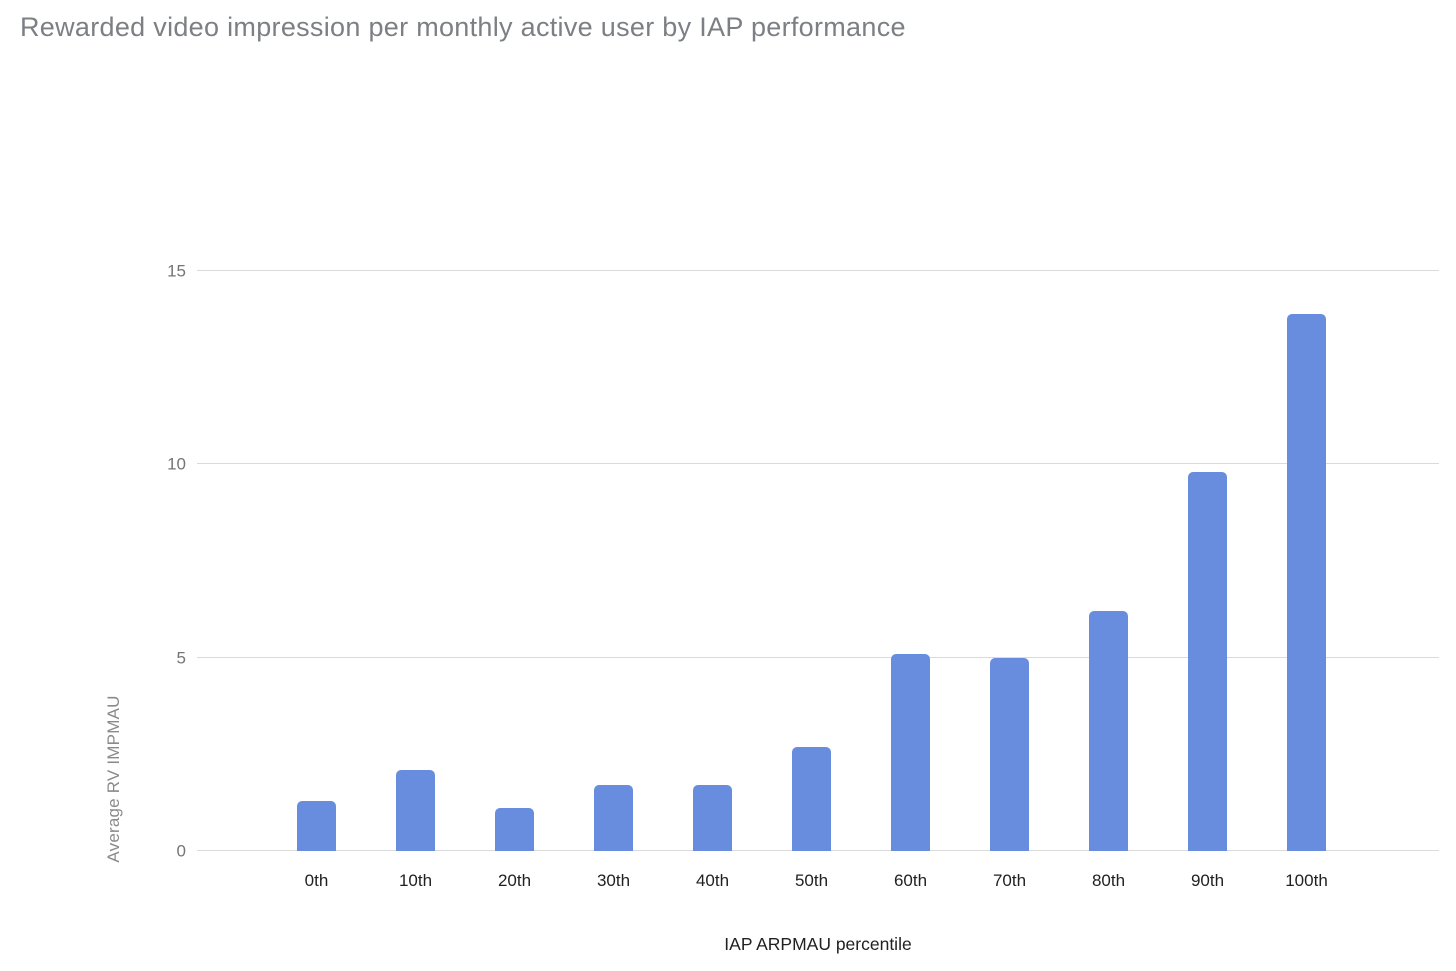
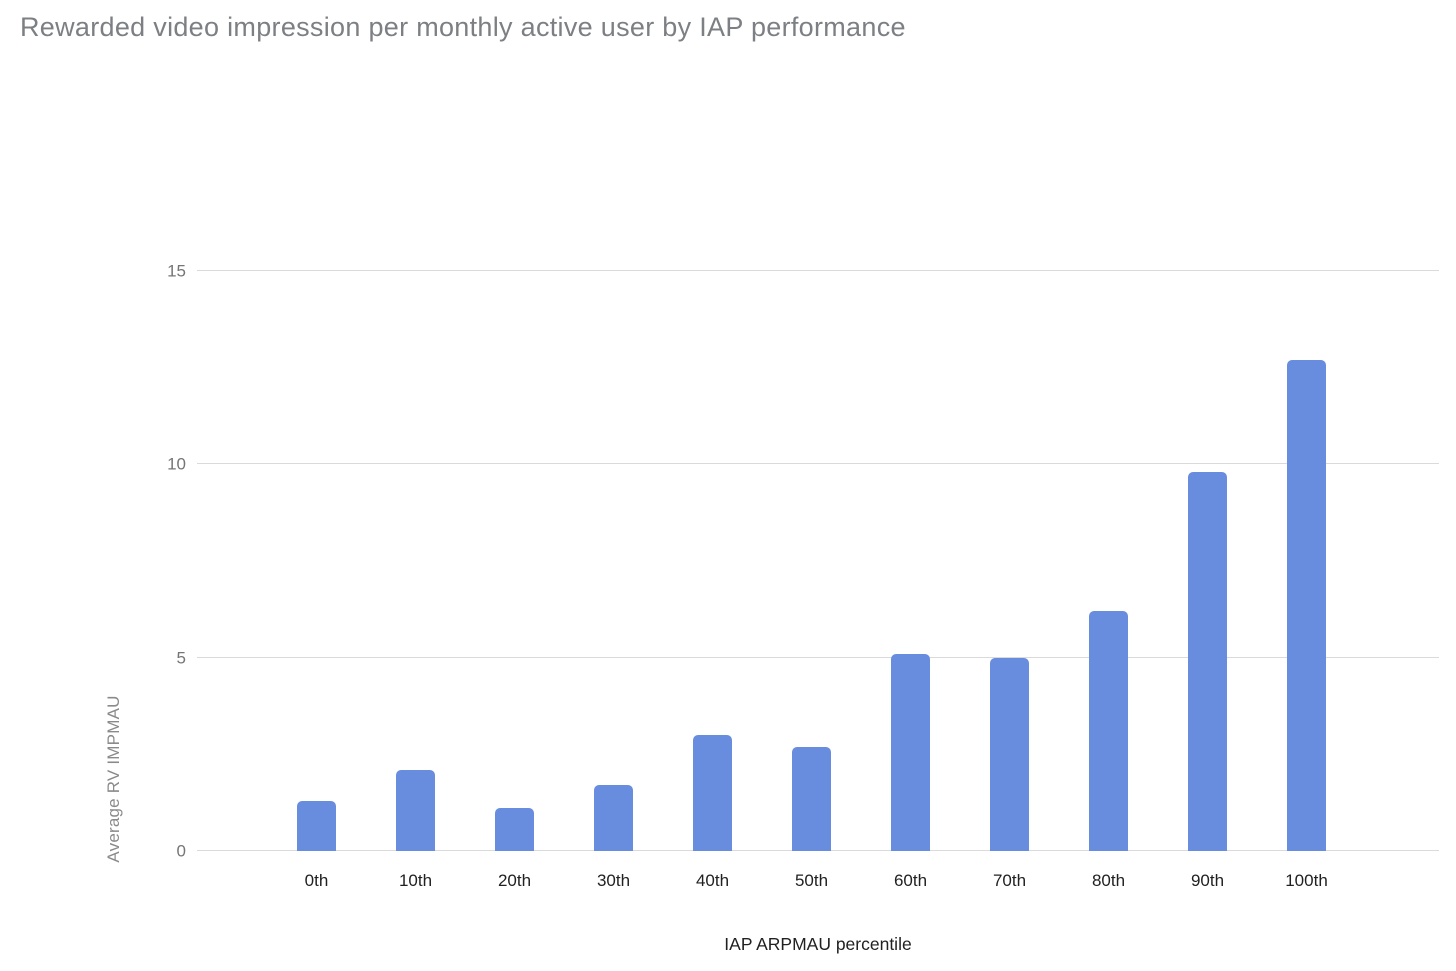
40th: 1.7 -> 3.0
100th: 13.9 -> 12.7
